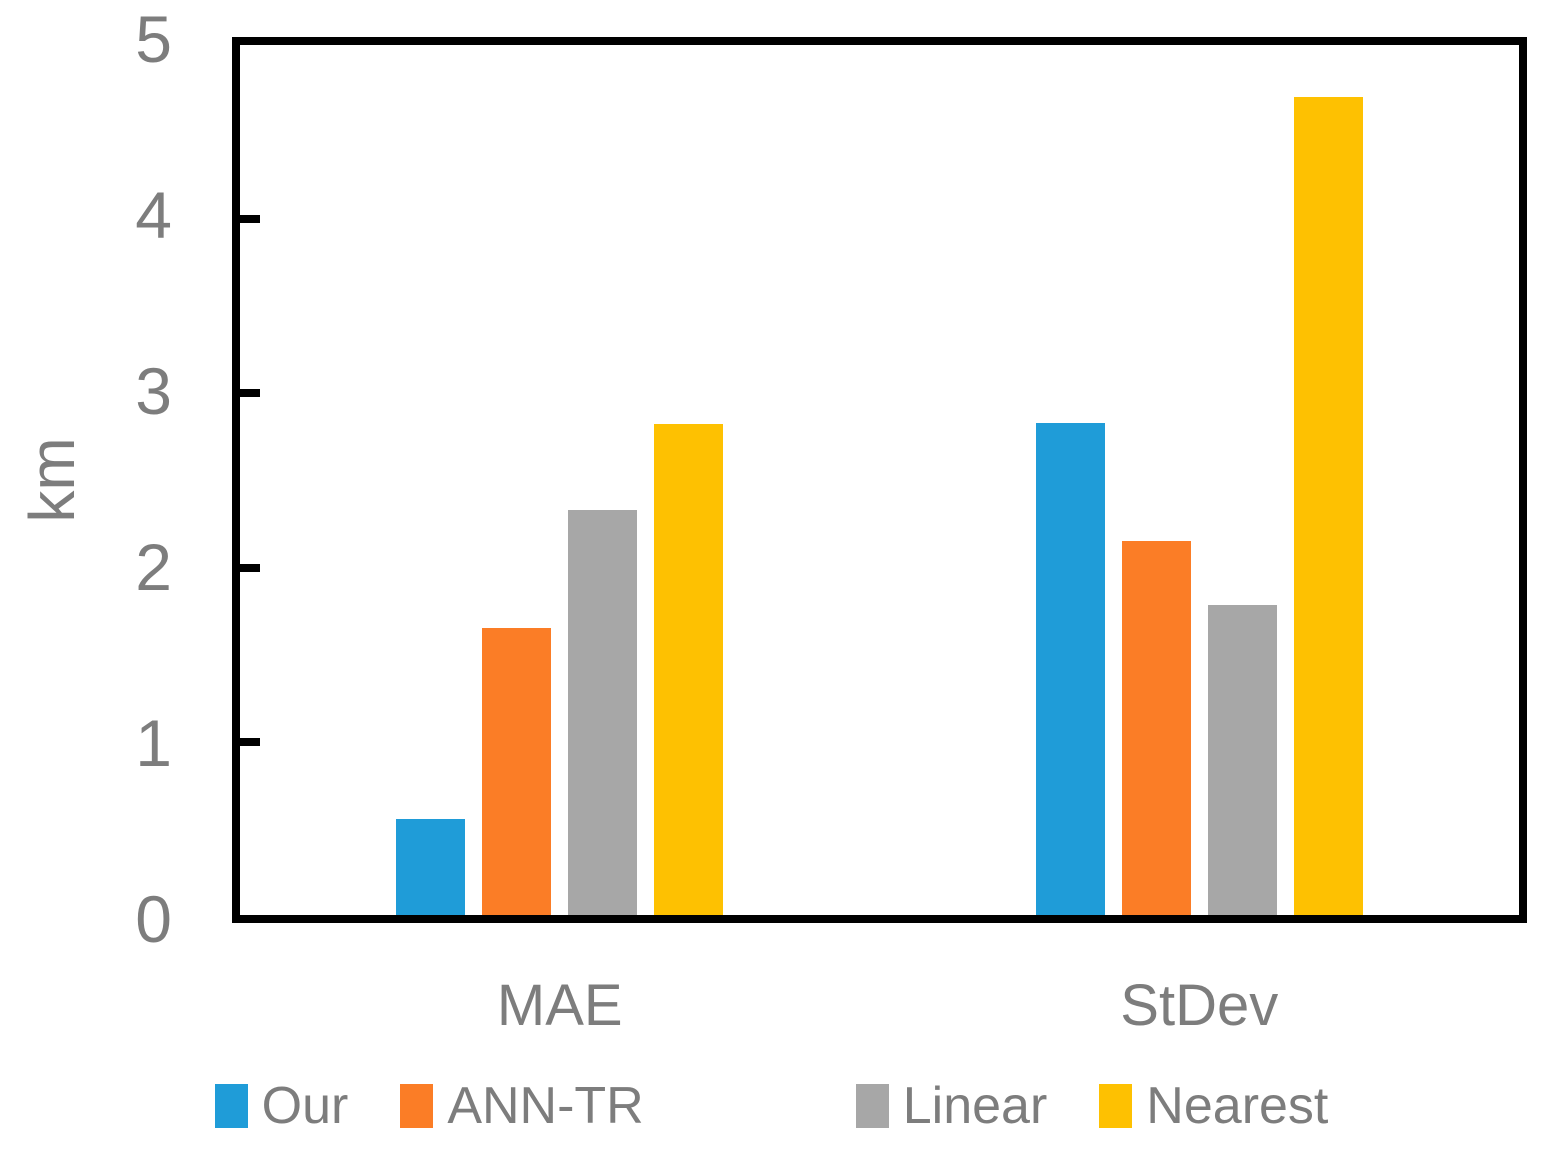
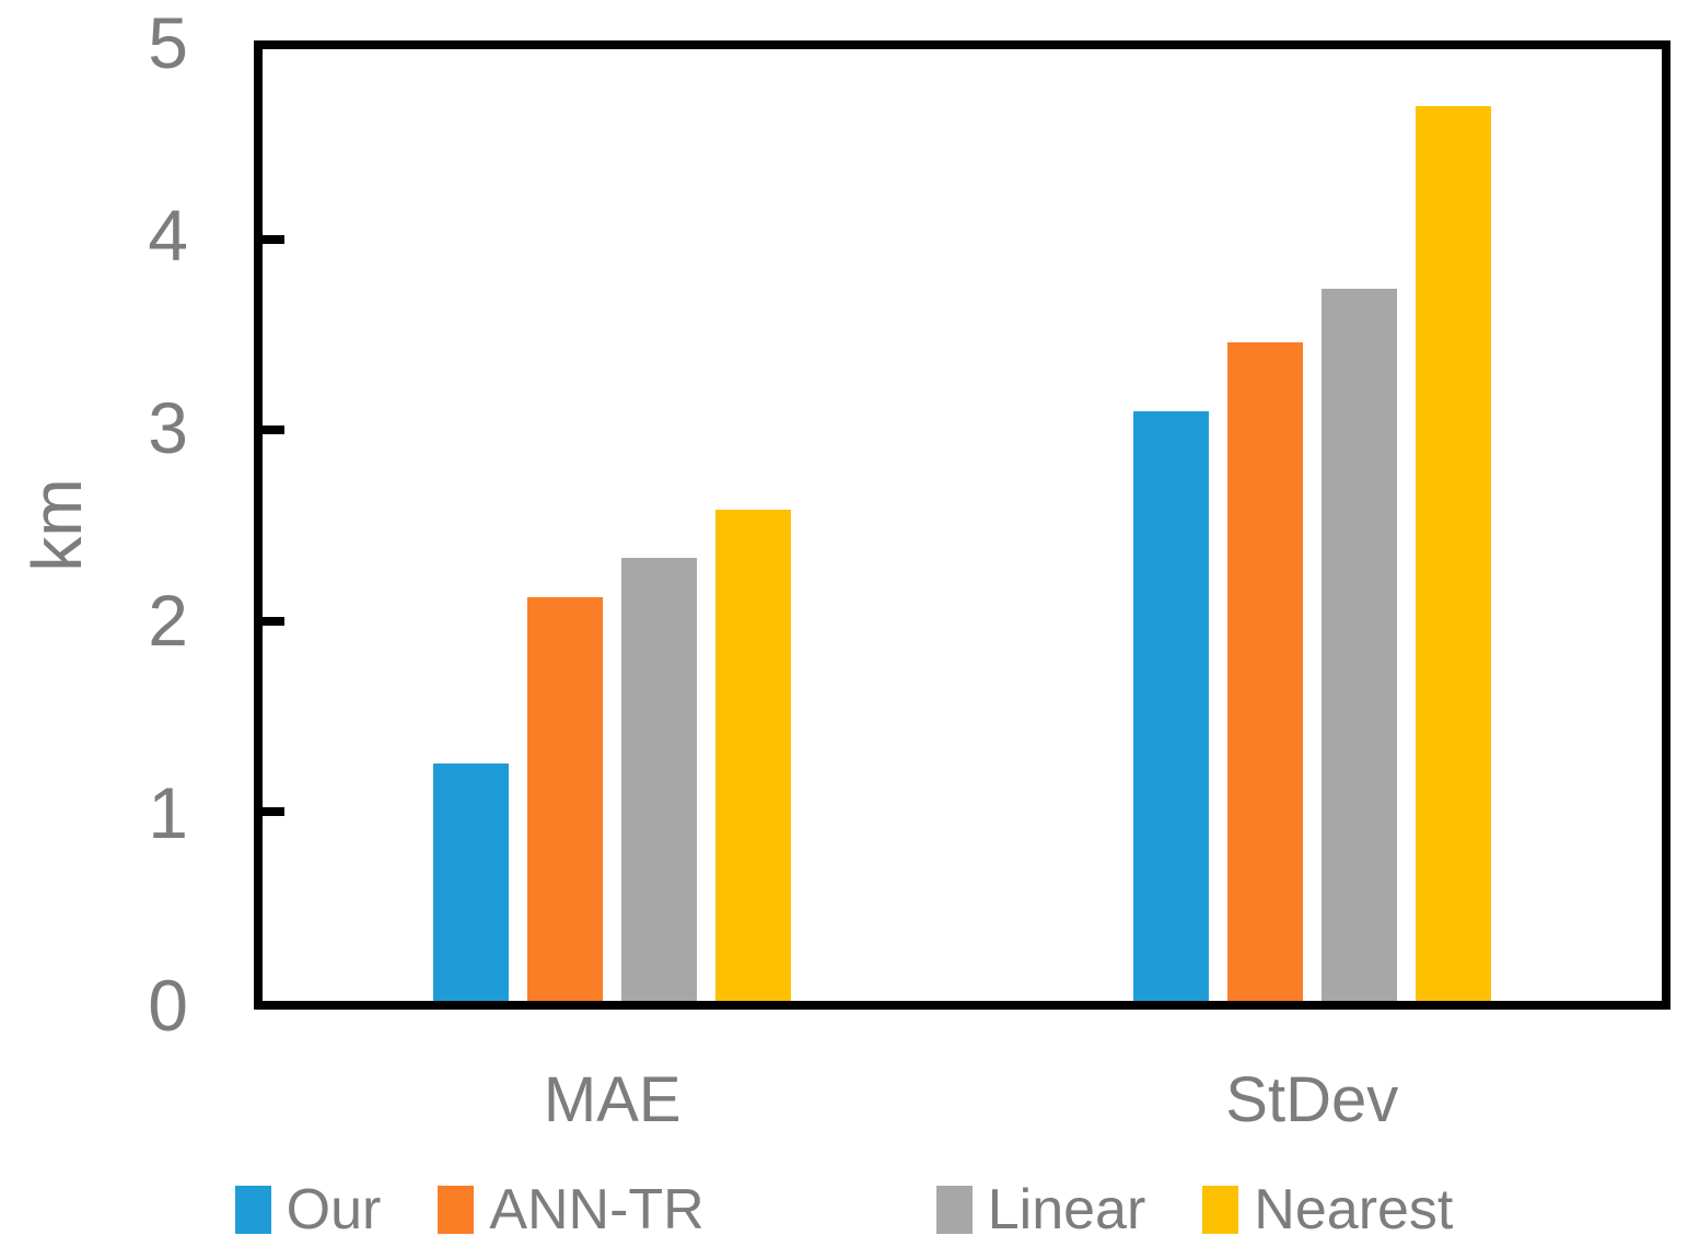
Our/MAE: 0.55 -> 1.25
ANN-TR/MAE: 1.65 -> 2.12
Nearest/MAE: 2.82 -> 2.58
Our/StDev: 2.83 -> 3.10
ANN-TR/StDev: 2.15 -> 3.46
Linear/StDev: 1.78 -> 3.74
